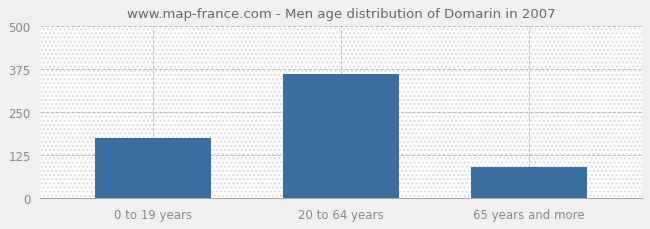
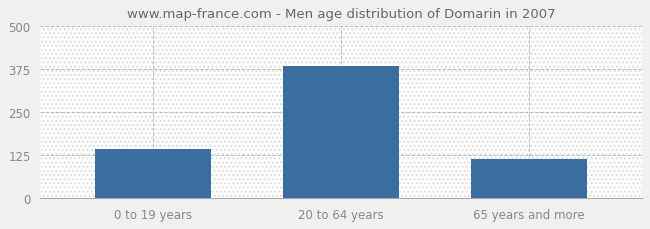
0 to 19 years: 175 -> 143
20 to 64 years: 360 -> 383
65 years and more: 90 -> 113
